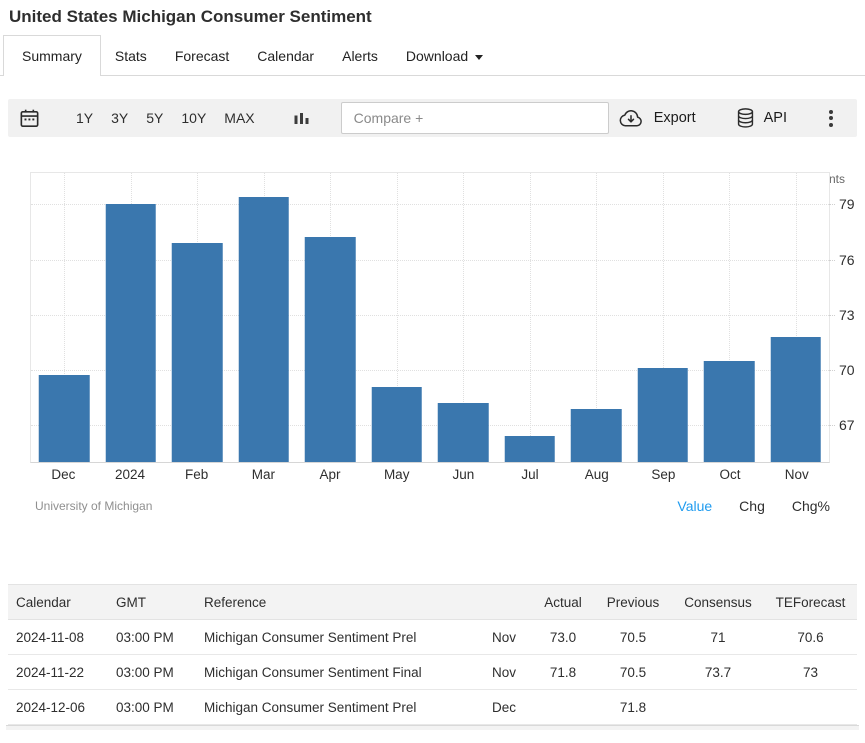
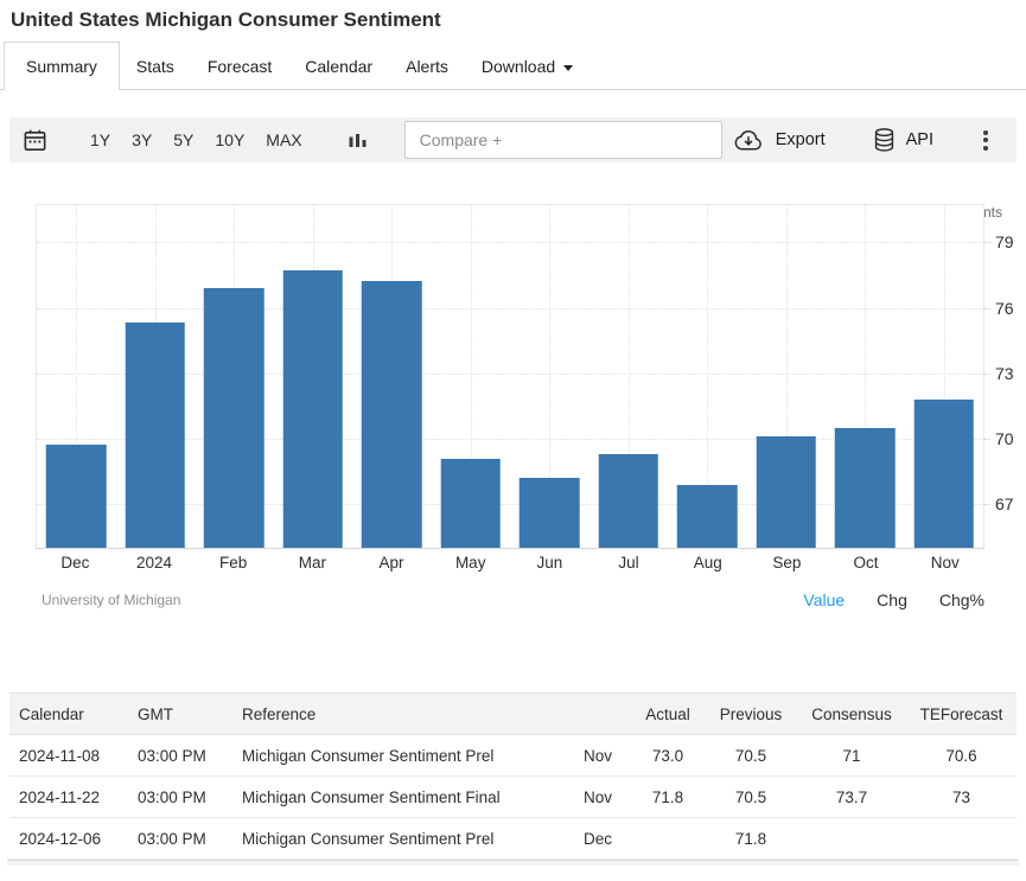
2024: 79.0 -> 75.3
Mar: 79.4 -> 77.7
Jul: 66.4 -> 69.3
